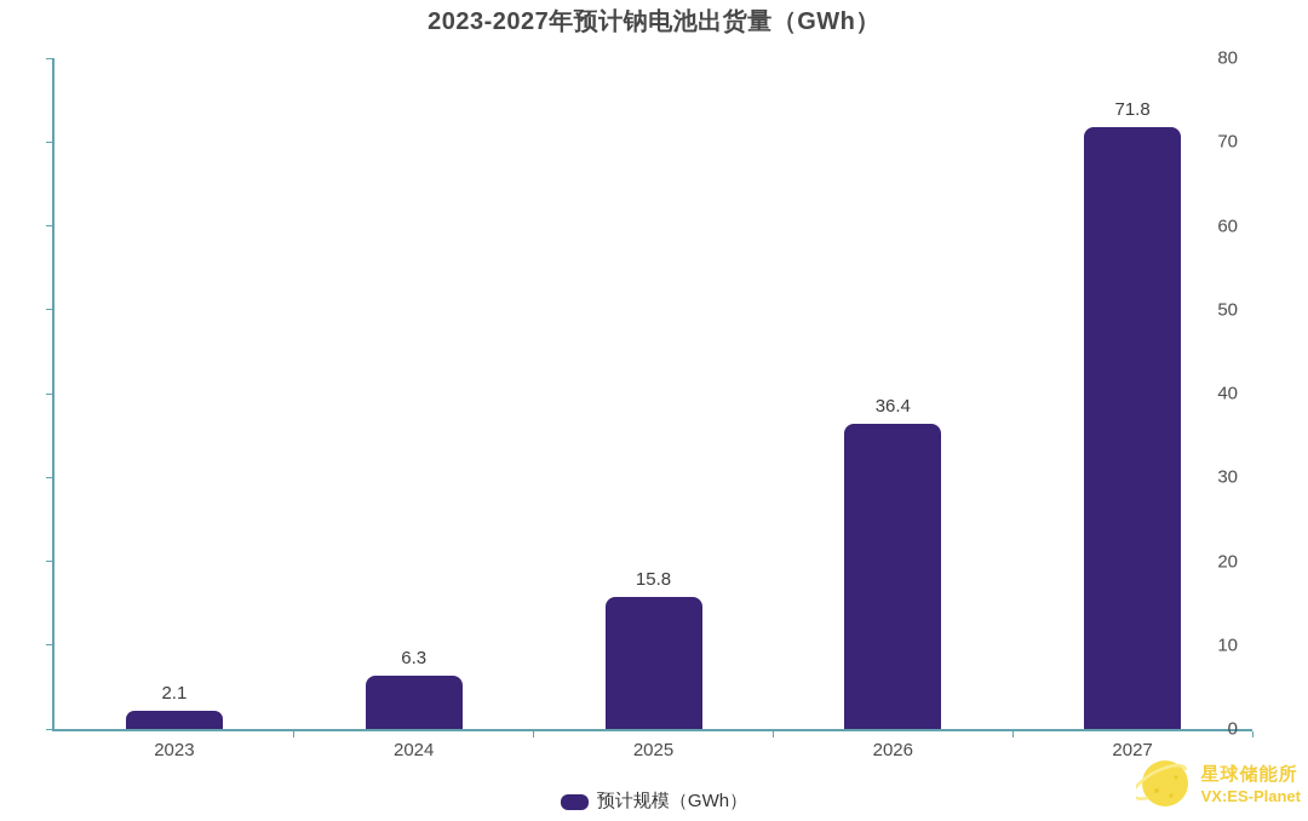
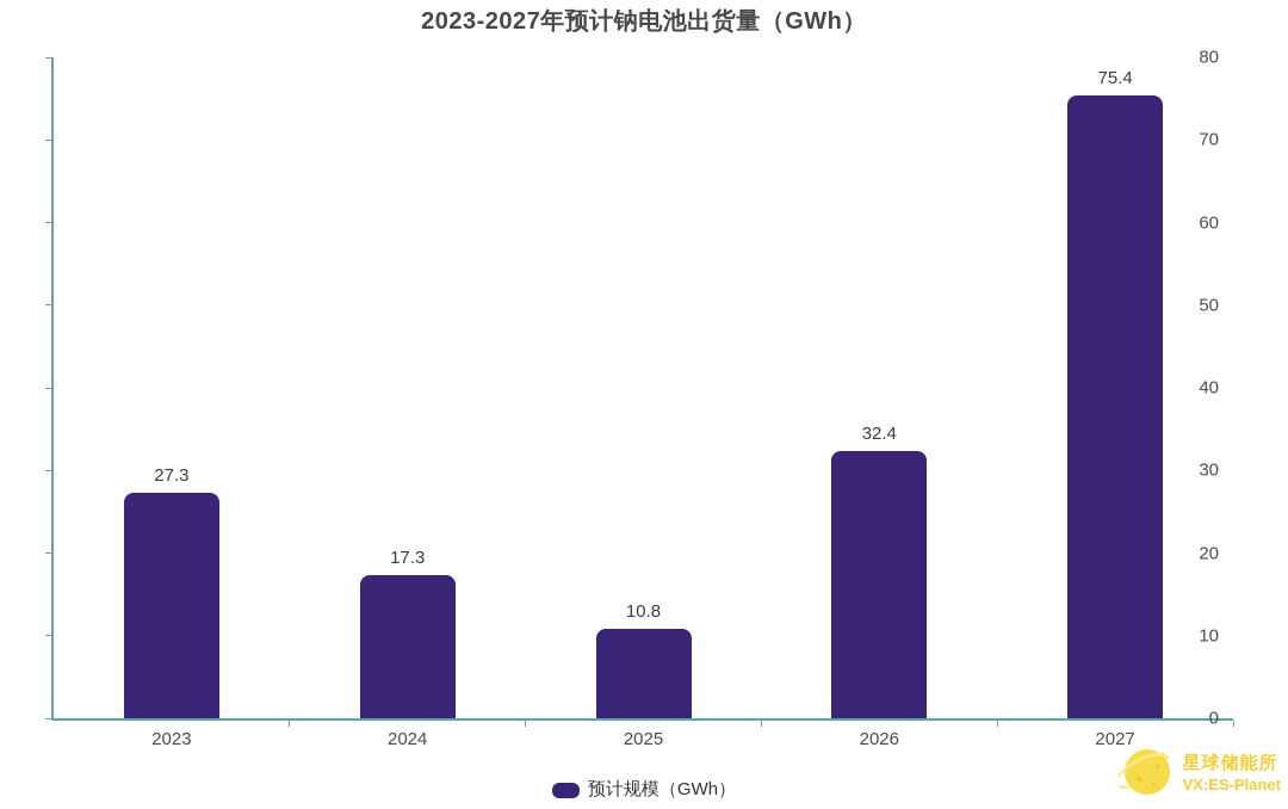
2023: 2.1 -> 27.3
2024: 6.3 -> 17.3
2025: 15.8 -> 10.8
2026: 36.4 -> 32.4
2027: 71.8 -> 75.4
